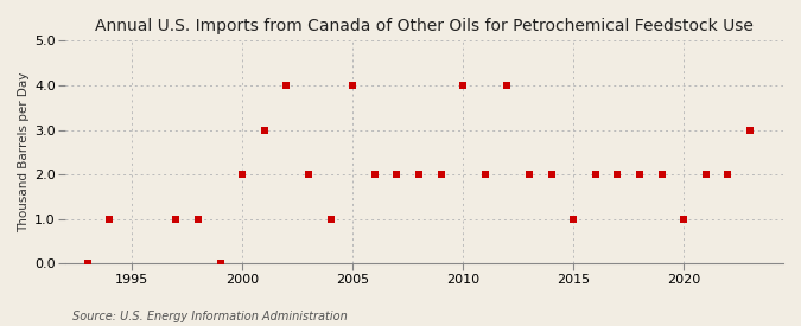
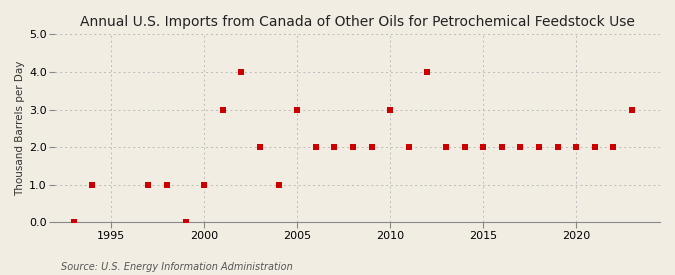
2000: 2 -> 1
2005: 4 -> 3
2010: 4 -> 3
2015: 1 -> 2
2020: 1 -> 2
